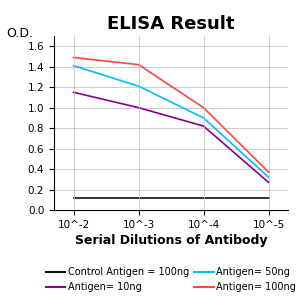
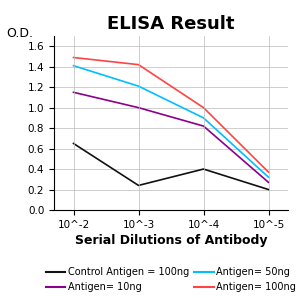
Control Antigen = 100ng/10^-2: 0.12 -> 0.65
Control Antigen = 100ng/10^-3: 0.12 -> 0.24
Control Antigen = 100ng/10^-4: 0.12 -> 0.40
Control Antigen = 100ng/10^-5: 0.12 -> 0.20
